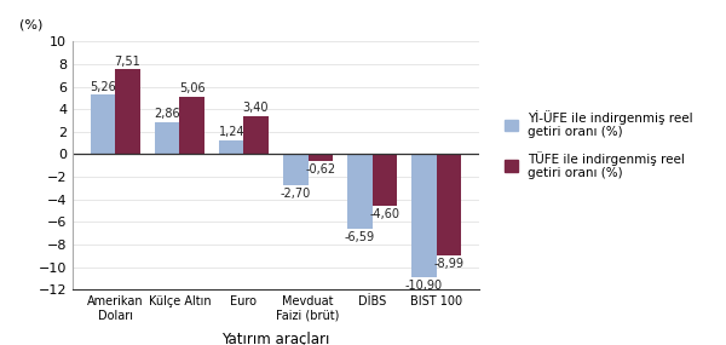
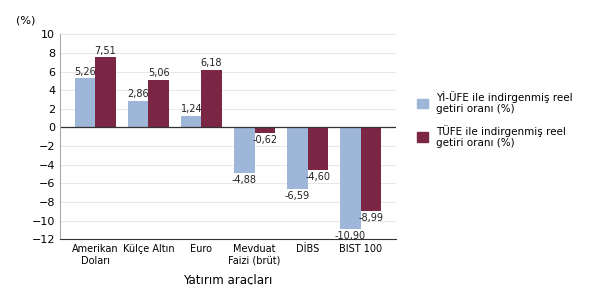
TÜFE ile indirgenmiş reel getiri oranı (%)/Euro: 3,40 -> 6,18
Yİ-ÜFE ile indirgenmiş reel getiri oranı (%)/Mevduat Faizi (brüt): -2,70 -> -4,88
